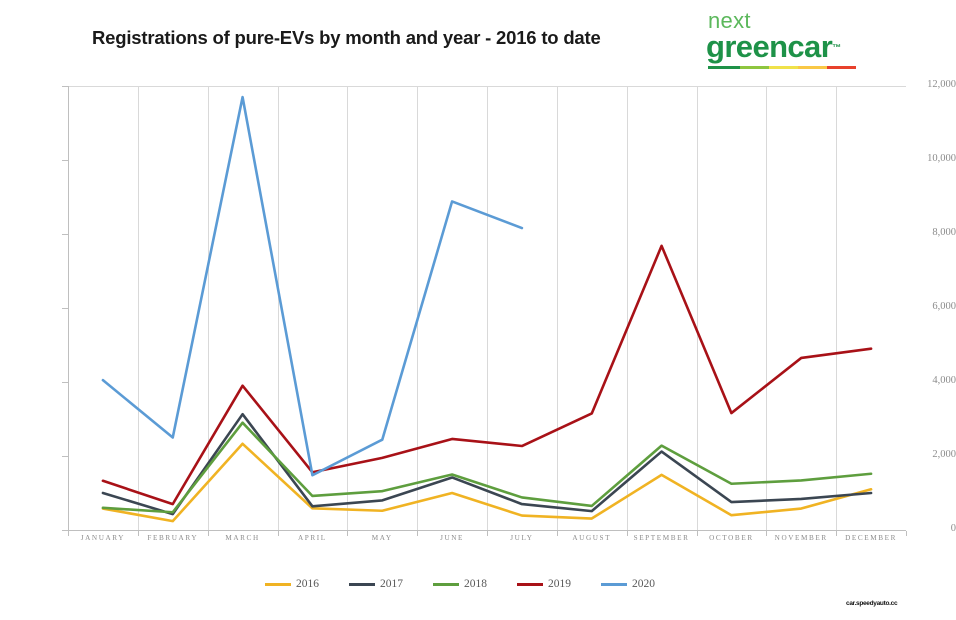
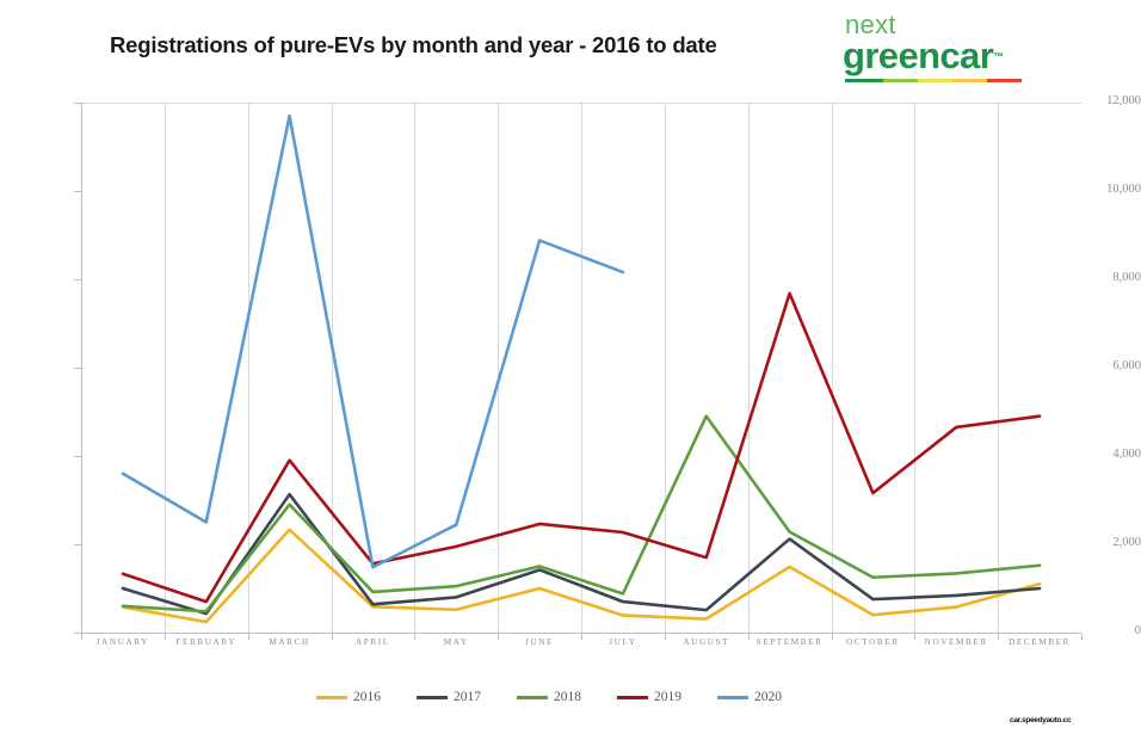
2020/JANUARY: 4000 -> 3600
2018/AUGUST: 600 -> 4900
2019/AUGUST: 3200 -> 1700
